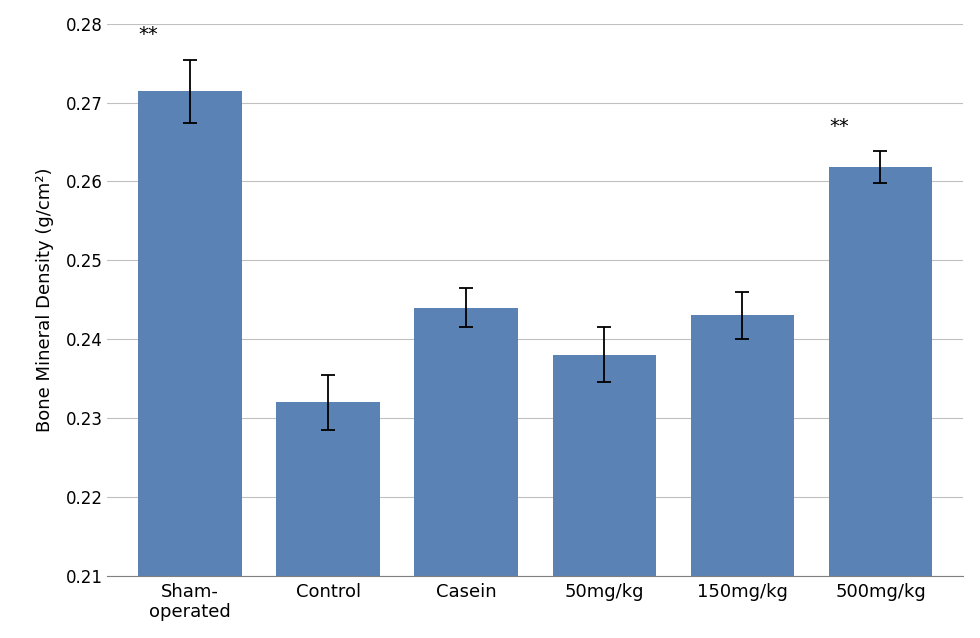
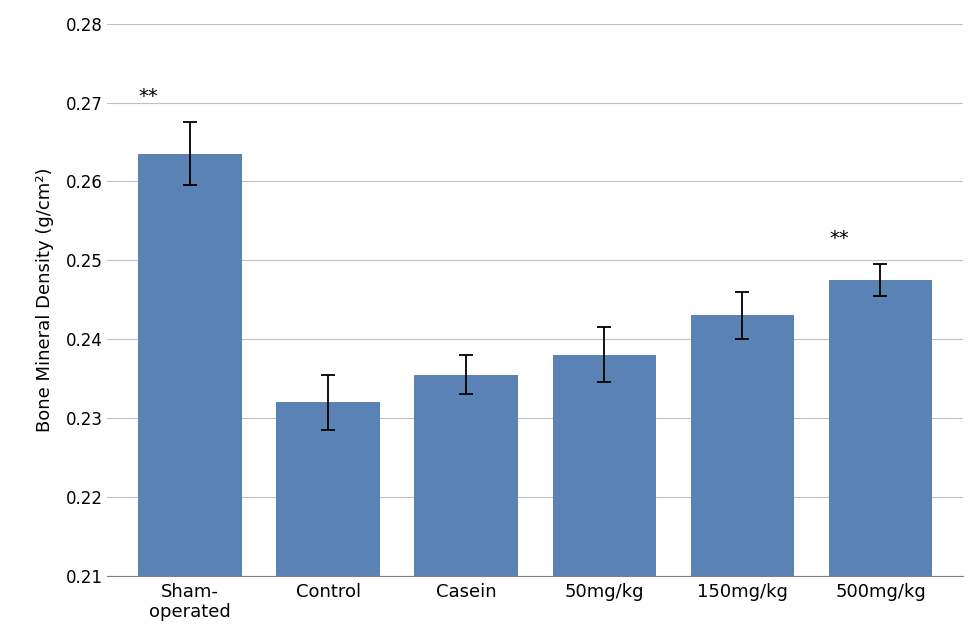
Sham- operated: 0.2714 -> 0.2635
Casein: 0.2440 -> 0.2355
500mg/kg: 0.2618 -> 0.2475
